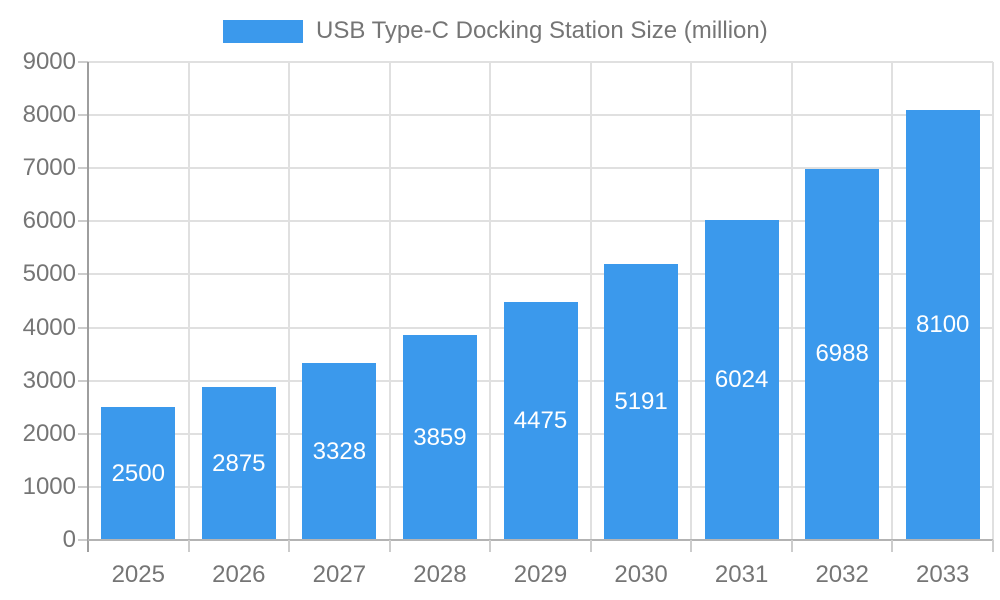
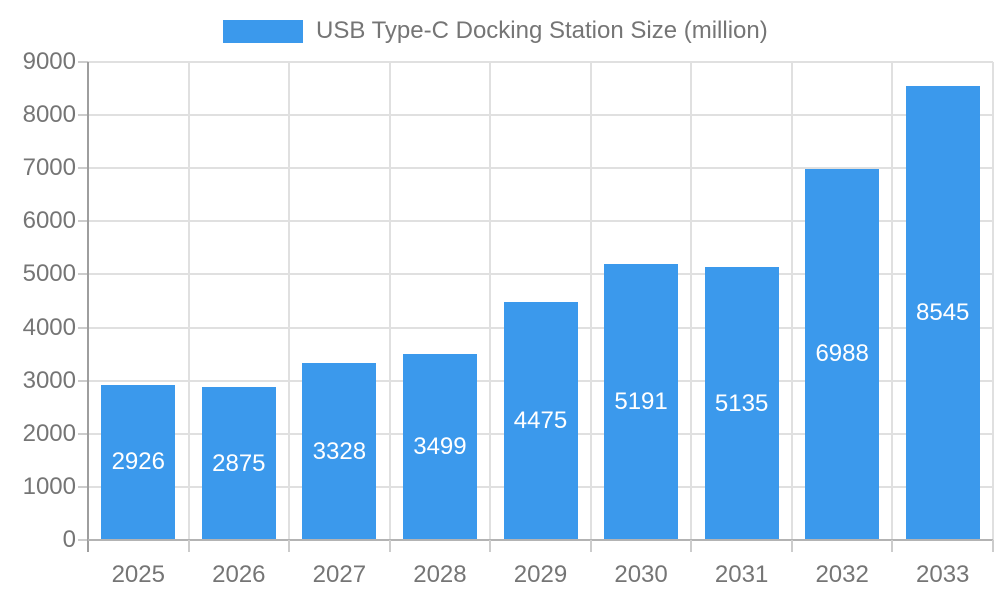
2025: 2500 -> 2926
2028: 3859 -> 3499
2031: 6024 -> 5135
2033: 8100 -> 8545
